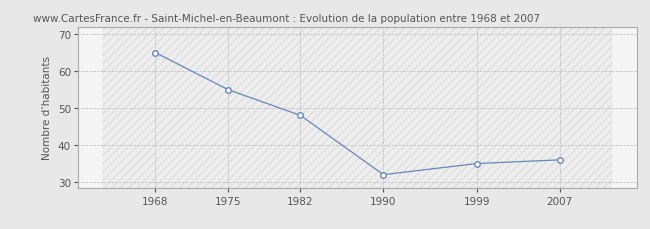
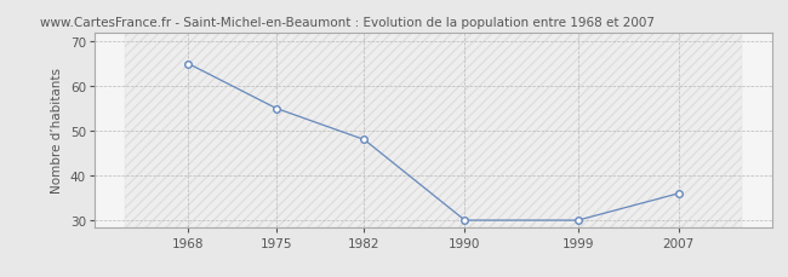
1990: 32 -> 30
1999: 35 -> 30
